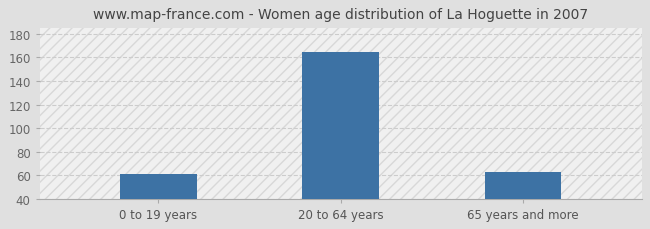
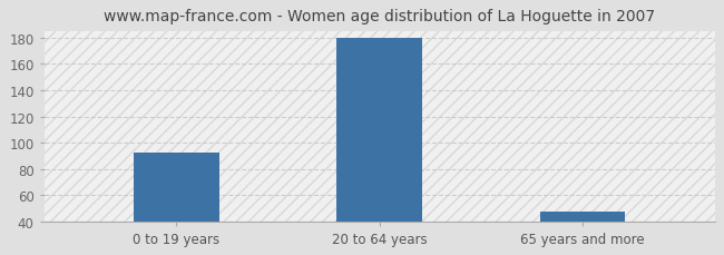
0 to 19 years: 61 -> 92
20 to 64 years: 165 -> 180
65 years and more: 63 -> 47
